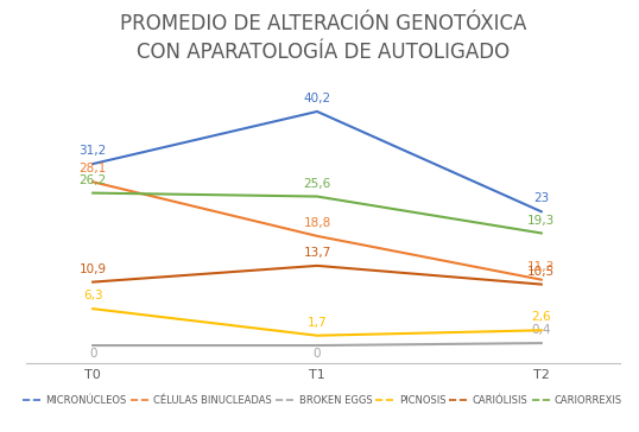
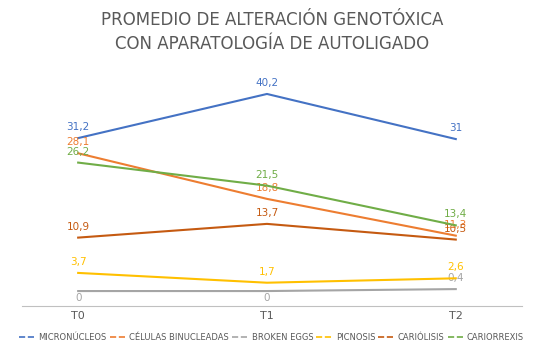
PICNOSIS/T0: 6,3 -> 3,7
CARIORREXIS/T1: 25,6 -> 21,5
MICRONÚCLEOS/T2: 23 -> 31
CARIORREXIS/T2: 19,3 -> 13,4
